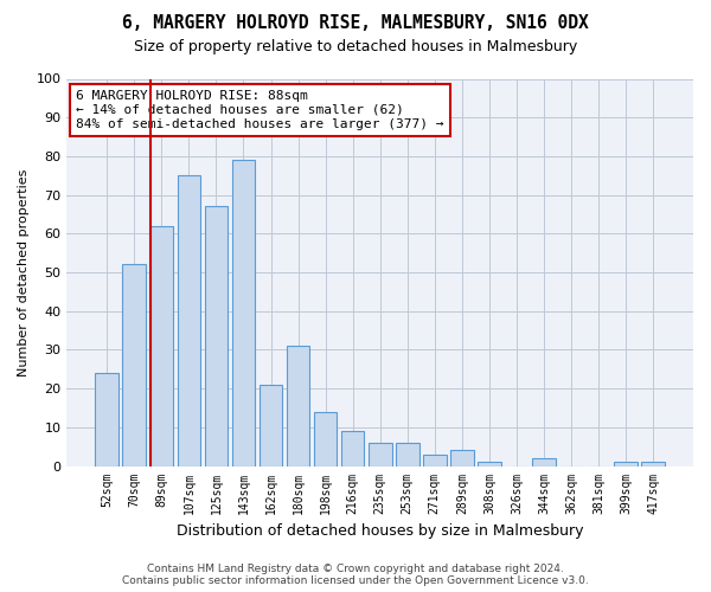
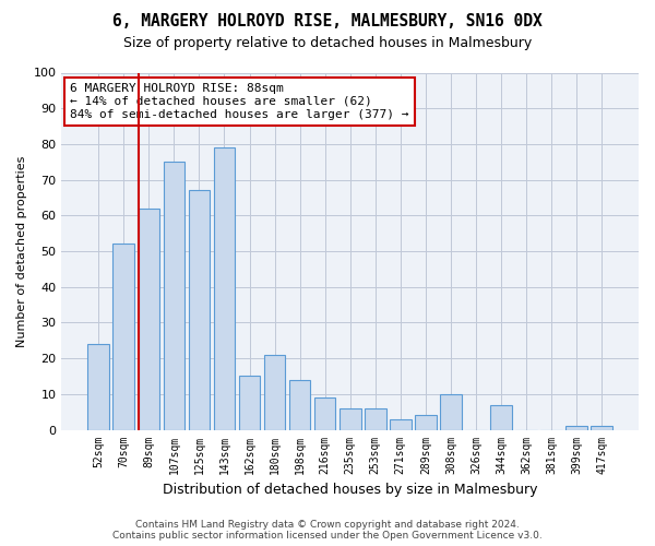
162sqm: 21 -> 15
180sqm: 31 -> 21
308sqm: 1 -> 10
344sqm: 2 -> 7
